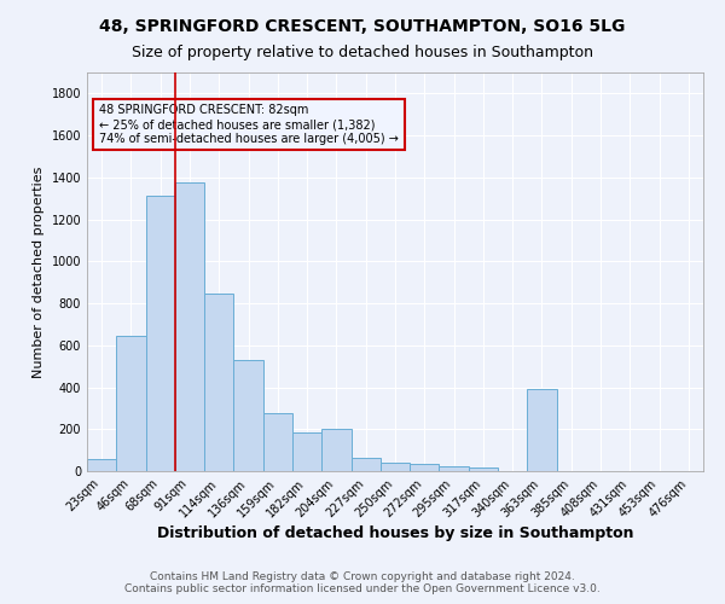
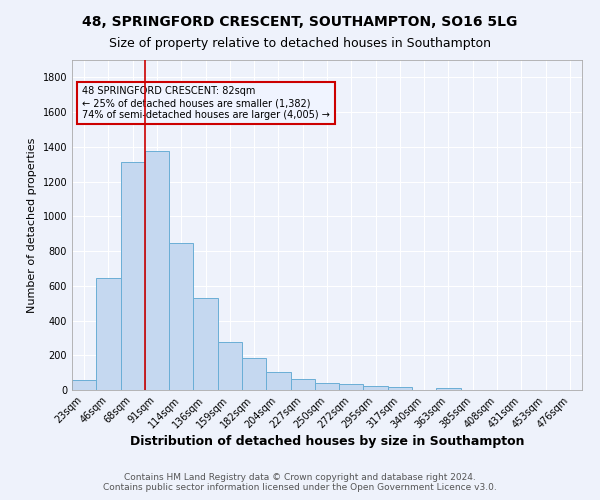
204sqm: 200 -> 100
363sqm: 390 -> 10
